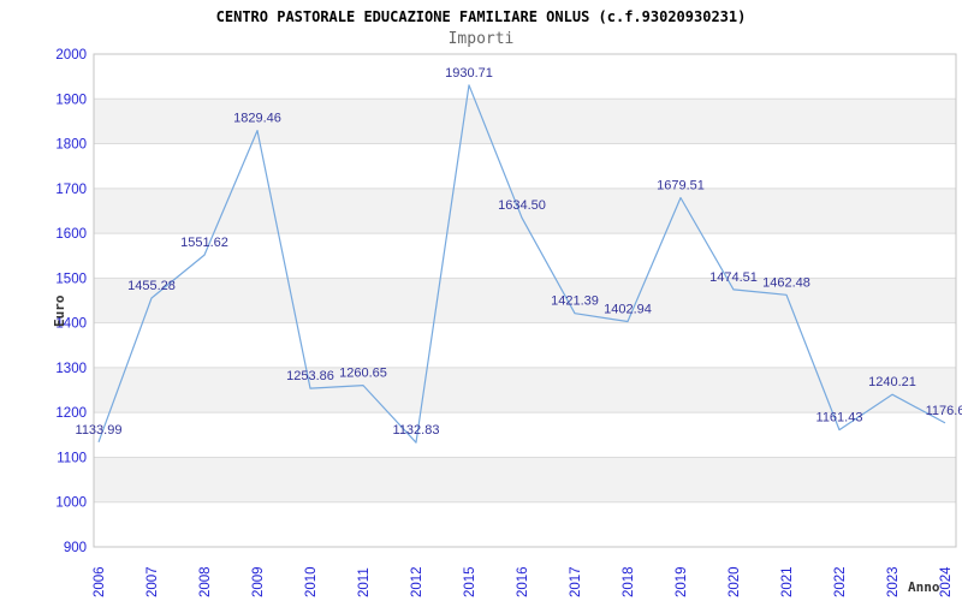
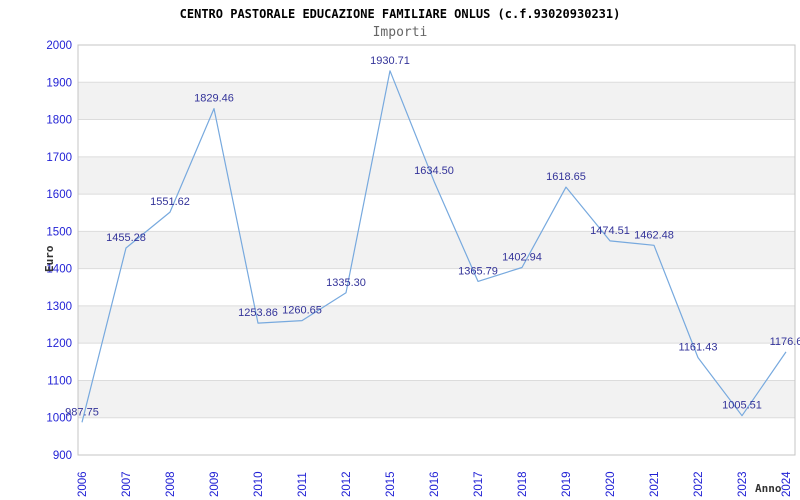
2006: 1133.99 -> 987.75
2012: 1132.83 -> 1335.30
2017: 1421.39 -> 1365.79
2019: 1679.51 -> 1618.65
2023: 1240.21 -> 1005.51
